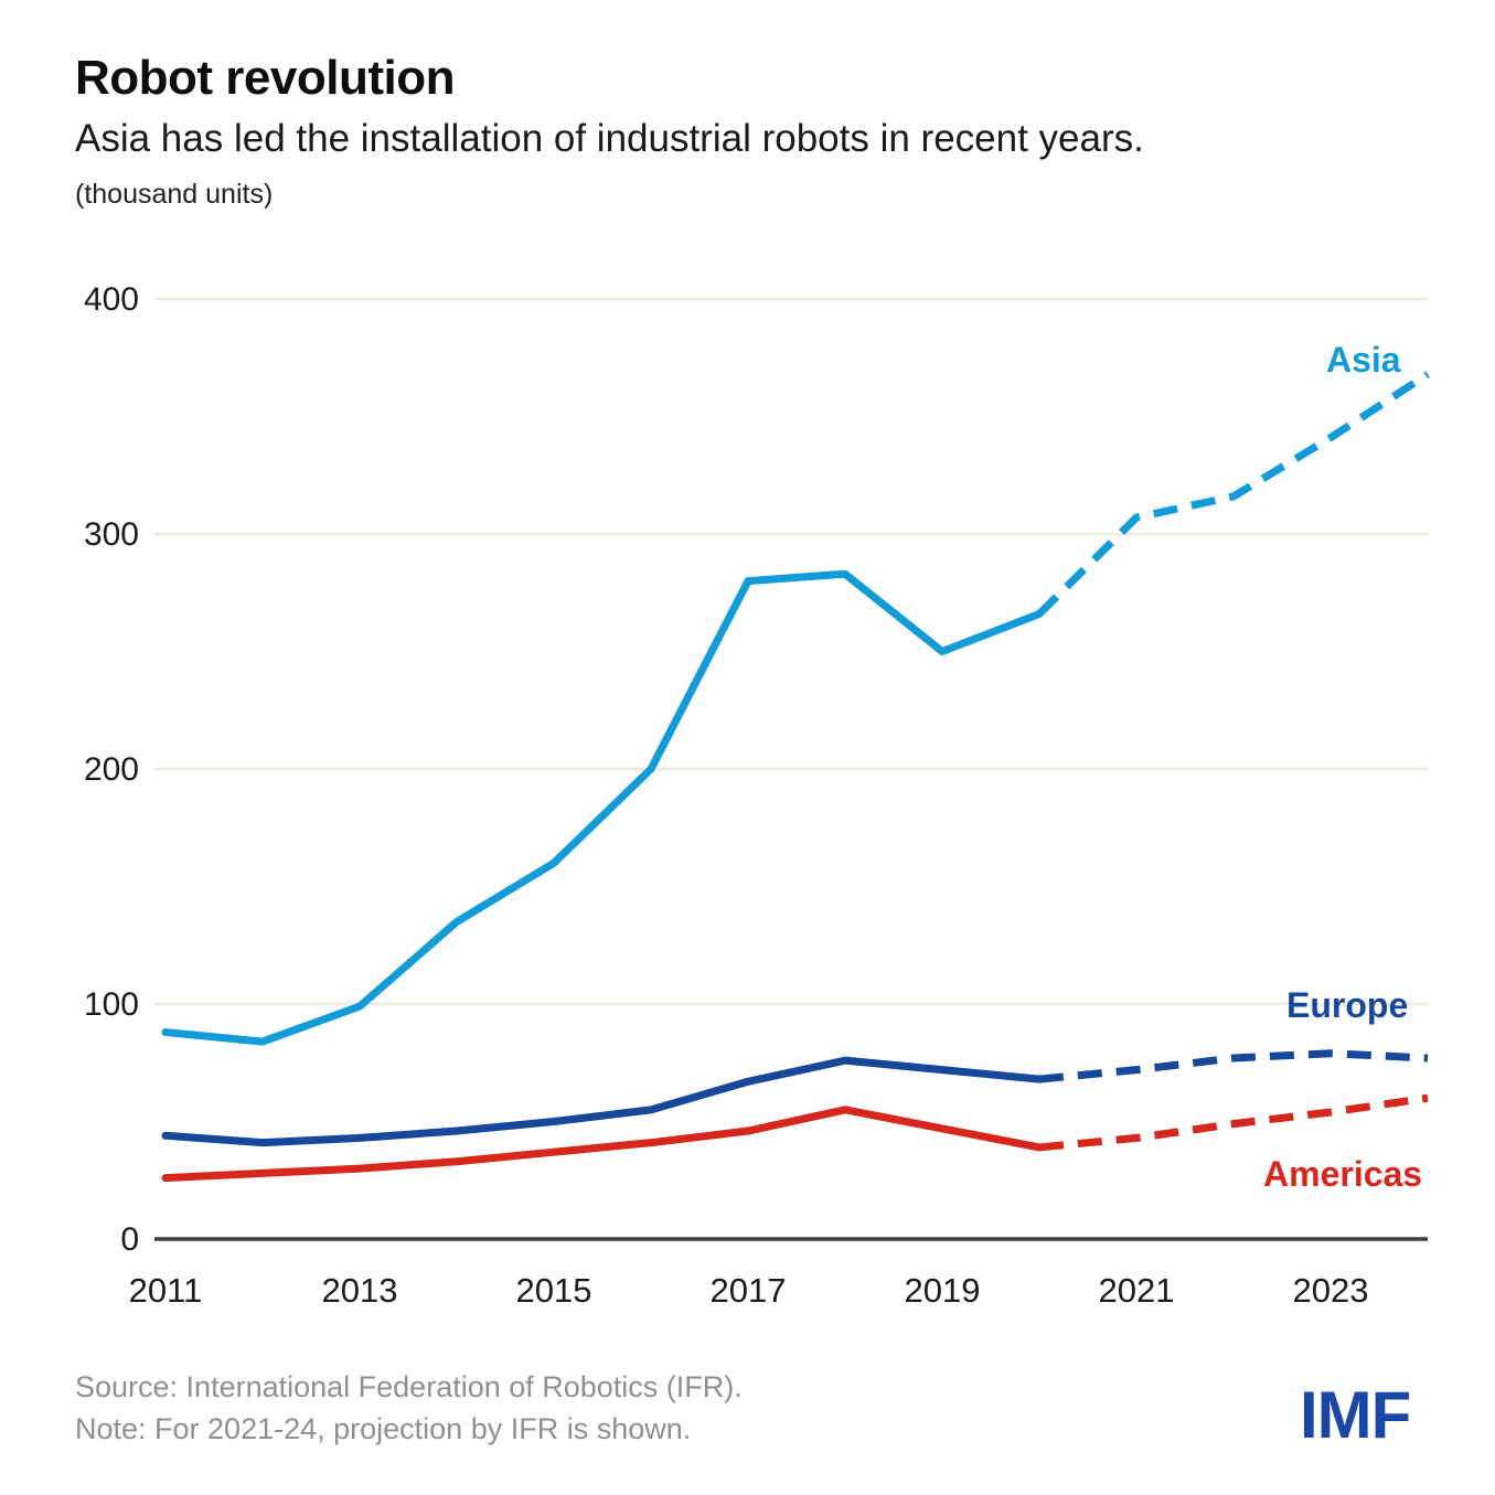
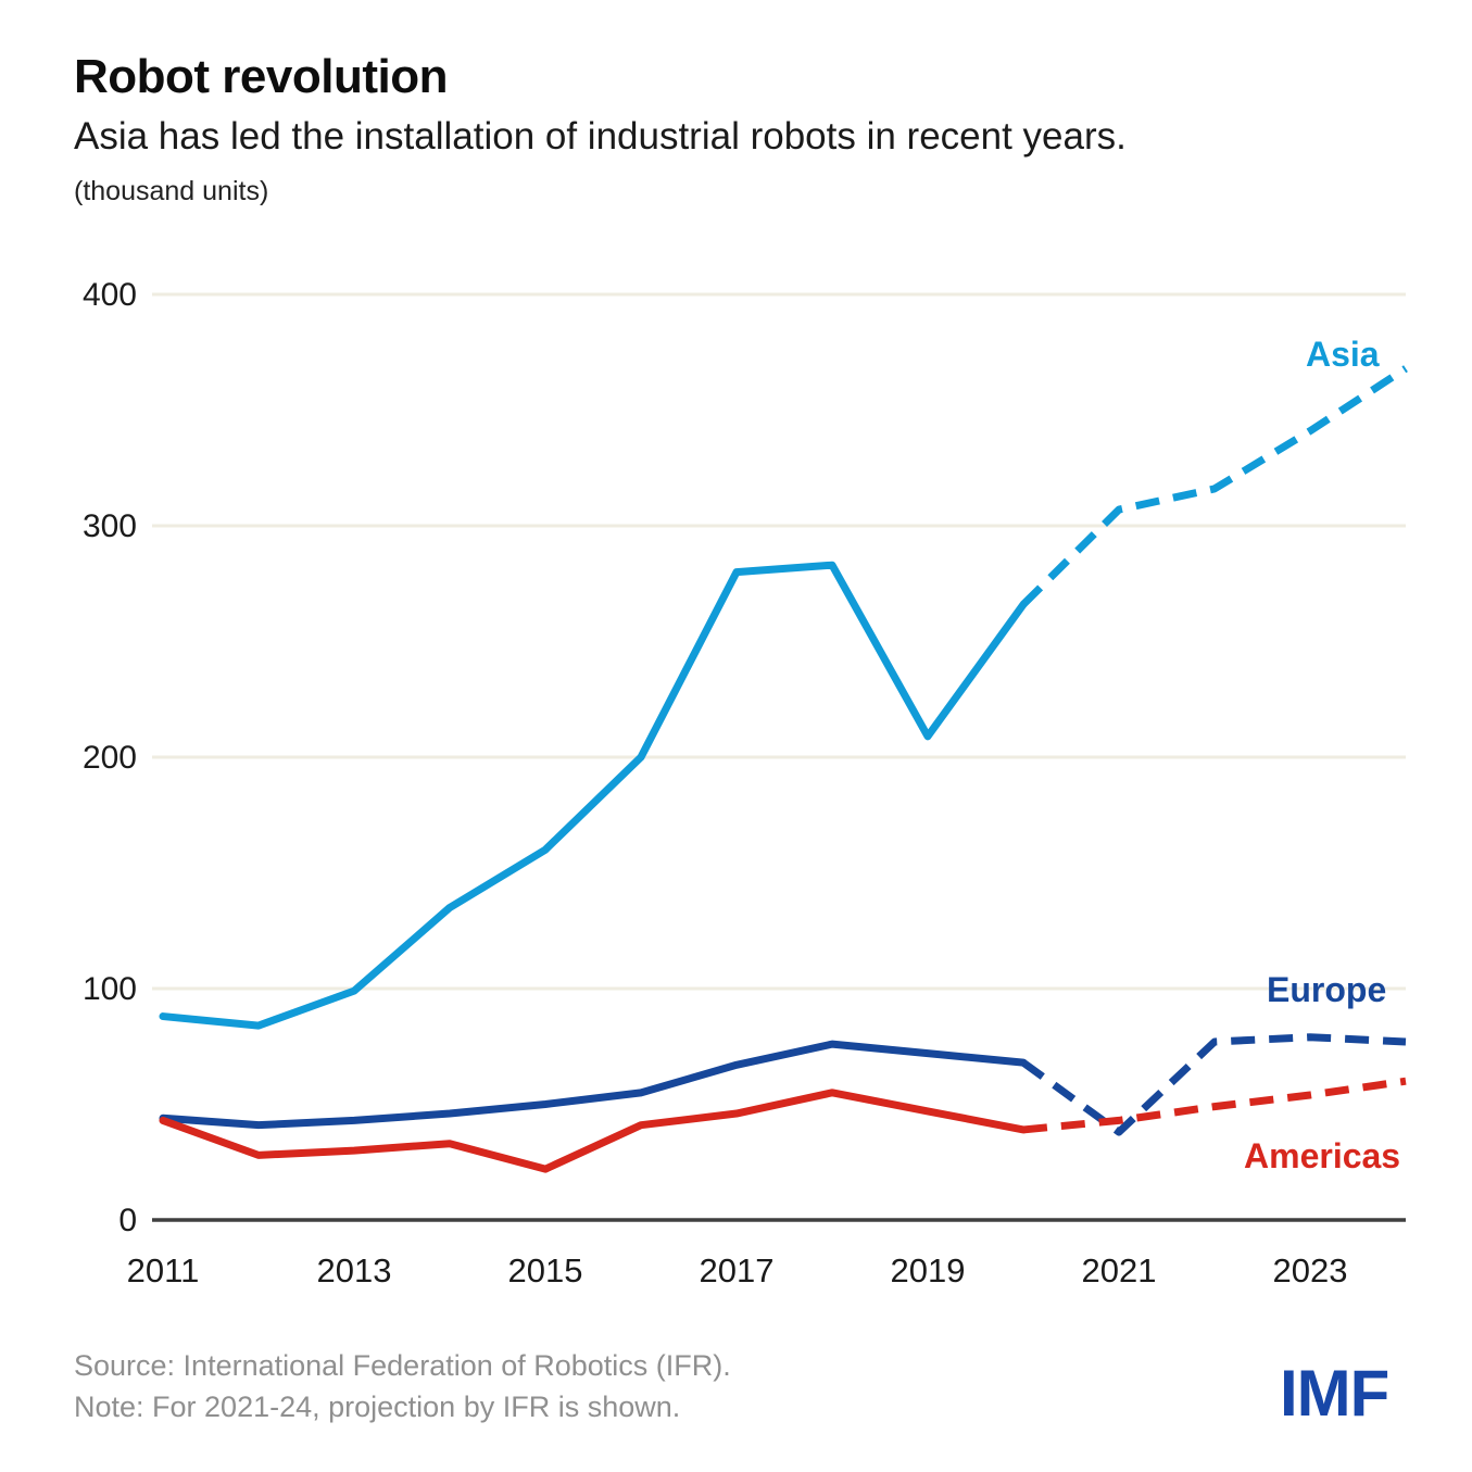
Americas/2011: 26 -> 43
Americas/2015: 37 -> 22
Asia/2019: 250 -> 209
Europe/2021: 72 -> 38
